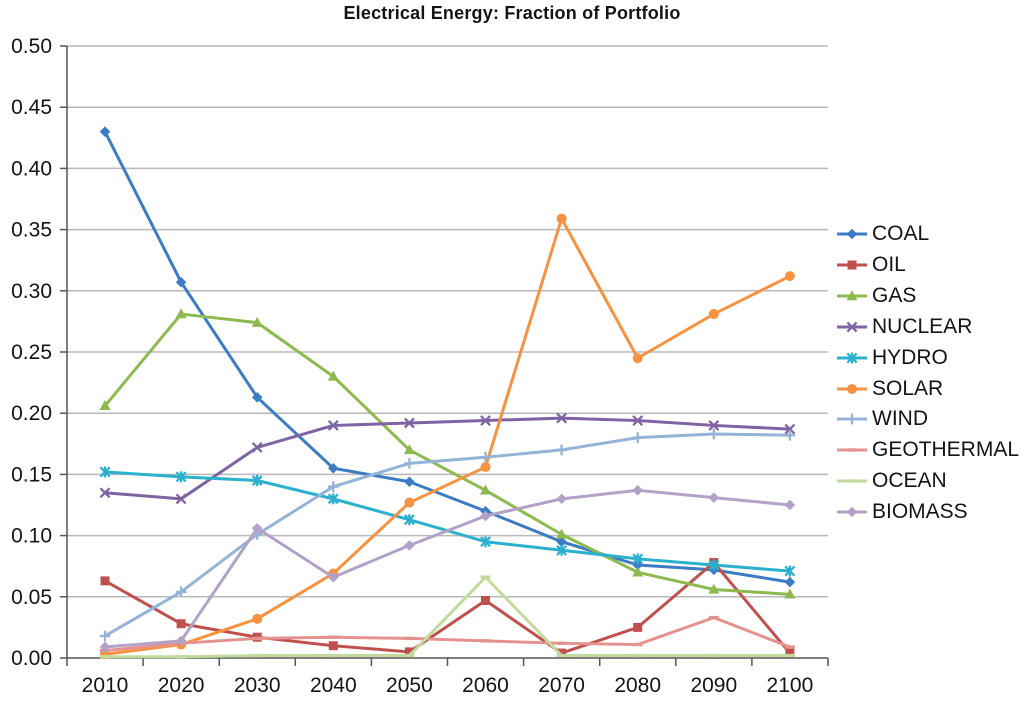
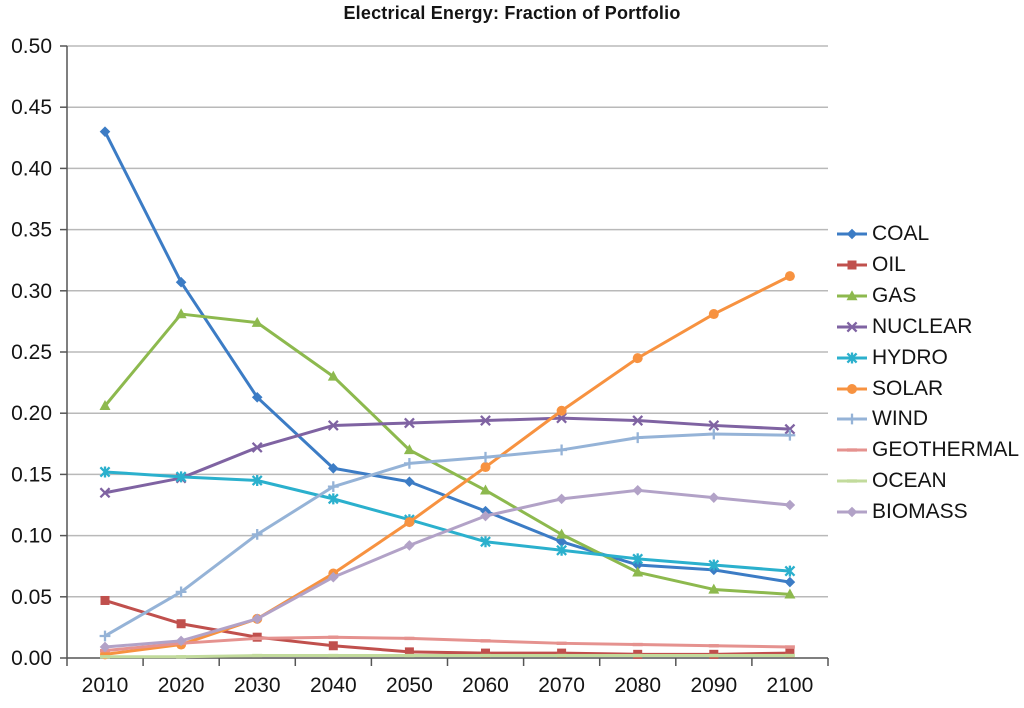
OIL/2010: 0.063 -> 0.047
NUCLEAR/2020: 0.130 -> 0.147
BIOMASS/2030: 0.106 -> 0.032
SOLAR/2050: 0.127 -> 0.111
OIL/2060: 0.047 -> 0.004
OCEAN/2060: 0.066 -> 0.002
SOLAR/2070: 0.359 -> 0.202
OIL/2080: 0.025 -> 0.003
OIL/2090: 0.078 -> 0.003
GEOTHERMAL/2090: 0.033 -> 0.010
